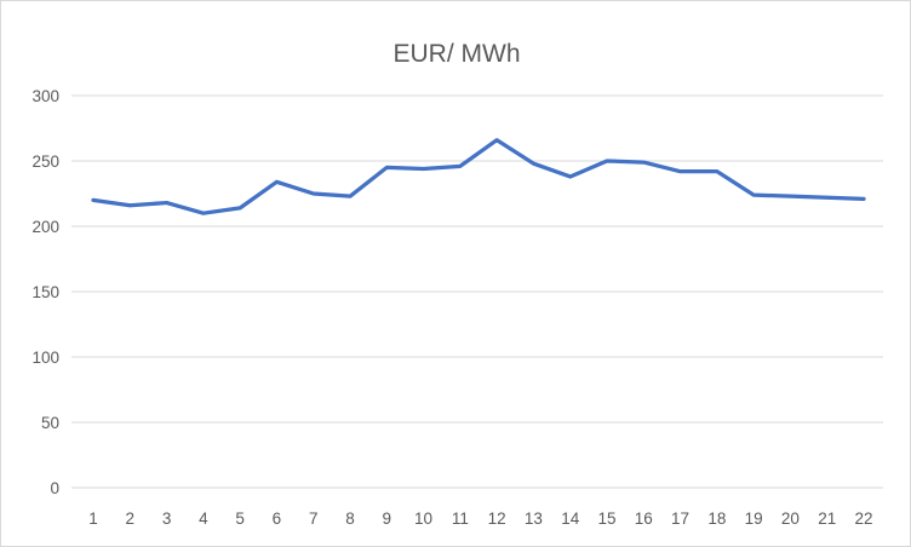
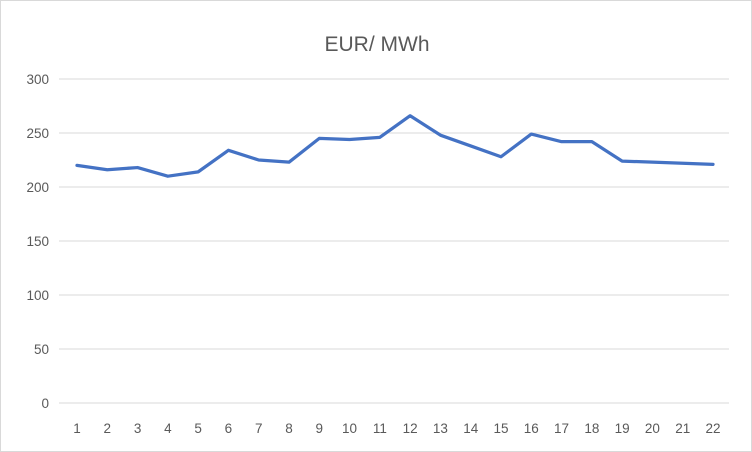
15: 250 -> 228
